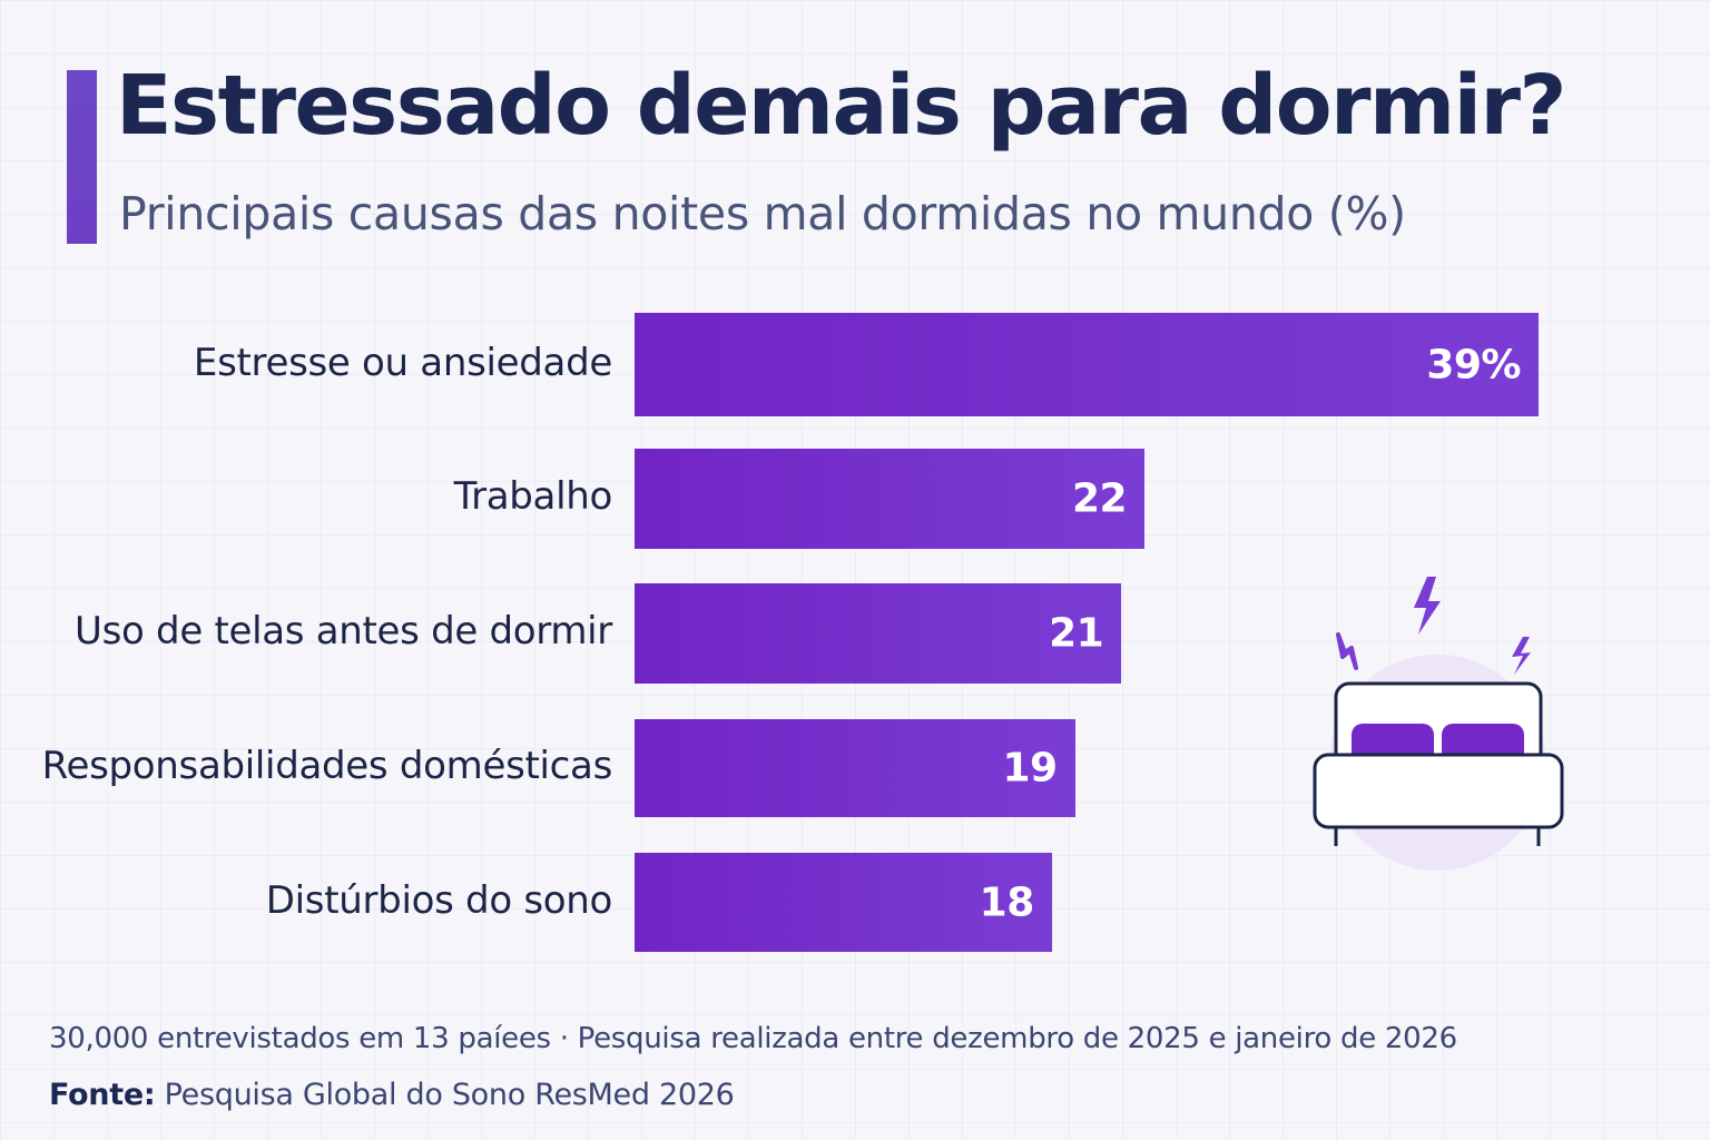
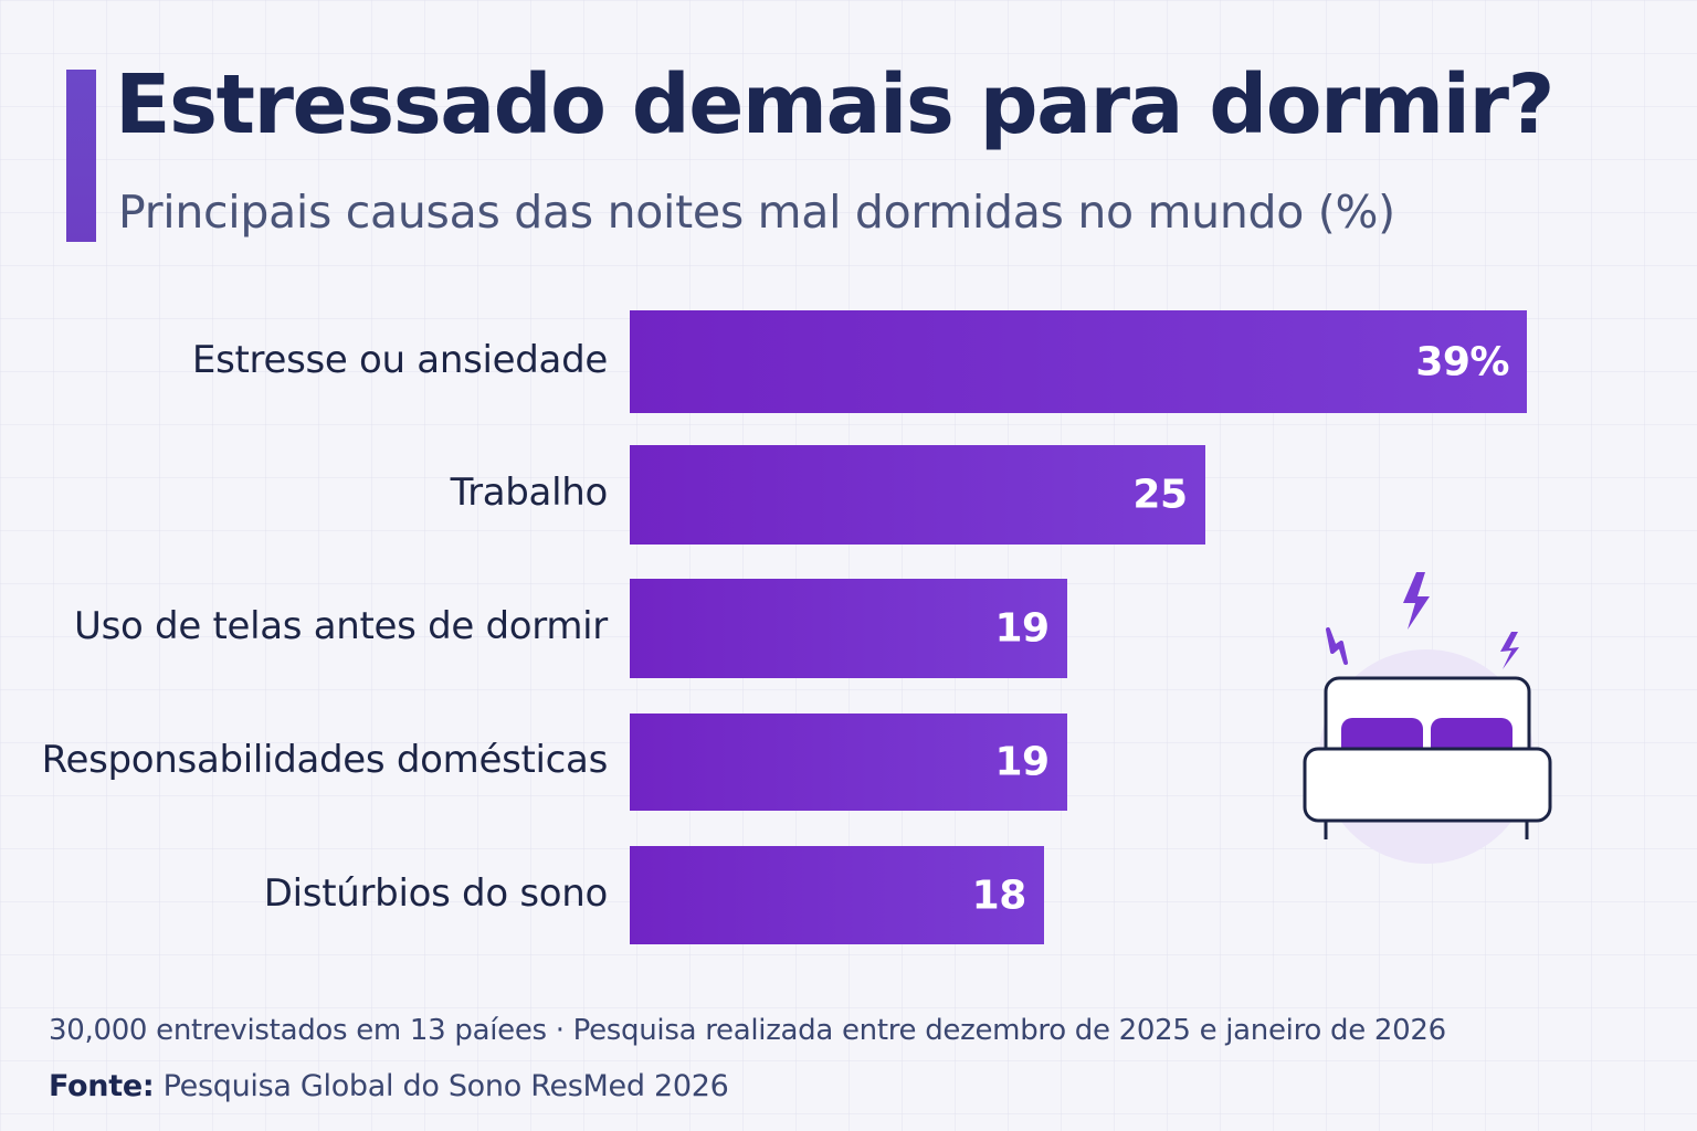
Trabalho: 22 -> 25
Uso de telas antes de dormir: 21 -> 19
